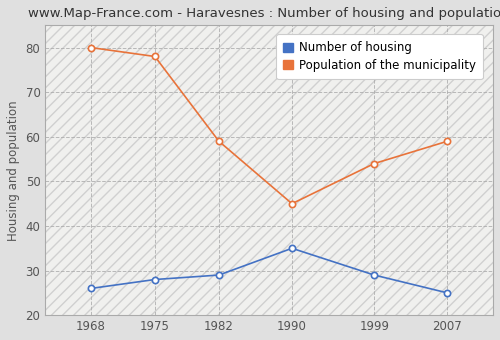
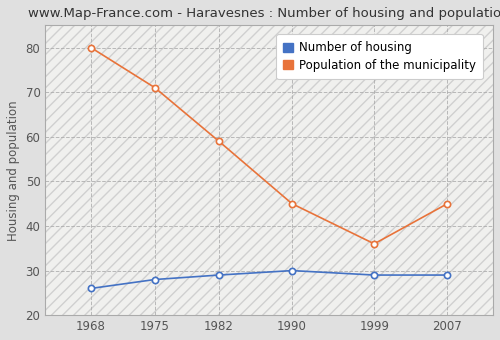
Population of the municipality/1975: 78 -> 71
Number of housing/1990: 35 -> 30
Population of the municipality/1999: 54 -> 36
Number of housing/2007: 25 -> 29
Population of the municipality/2007: 59 -> 45
